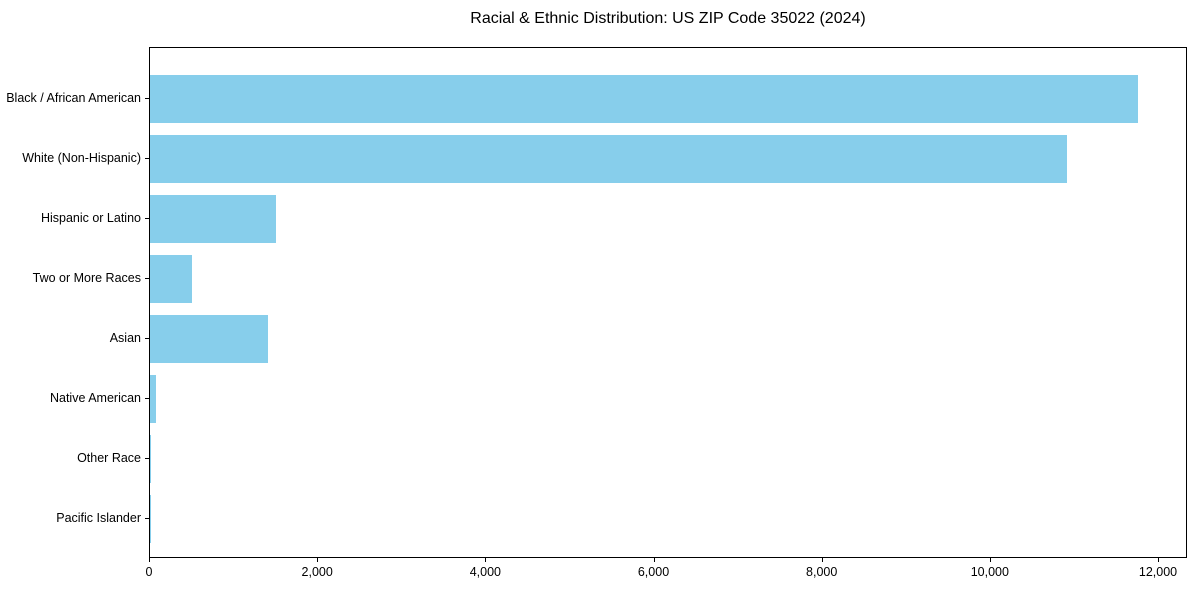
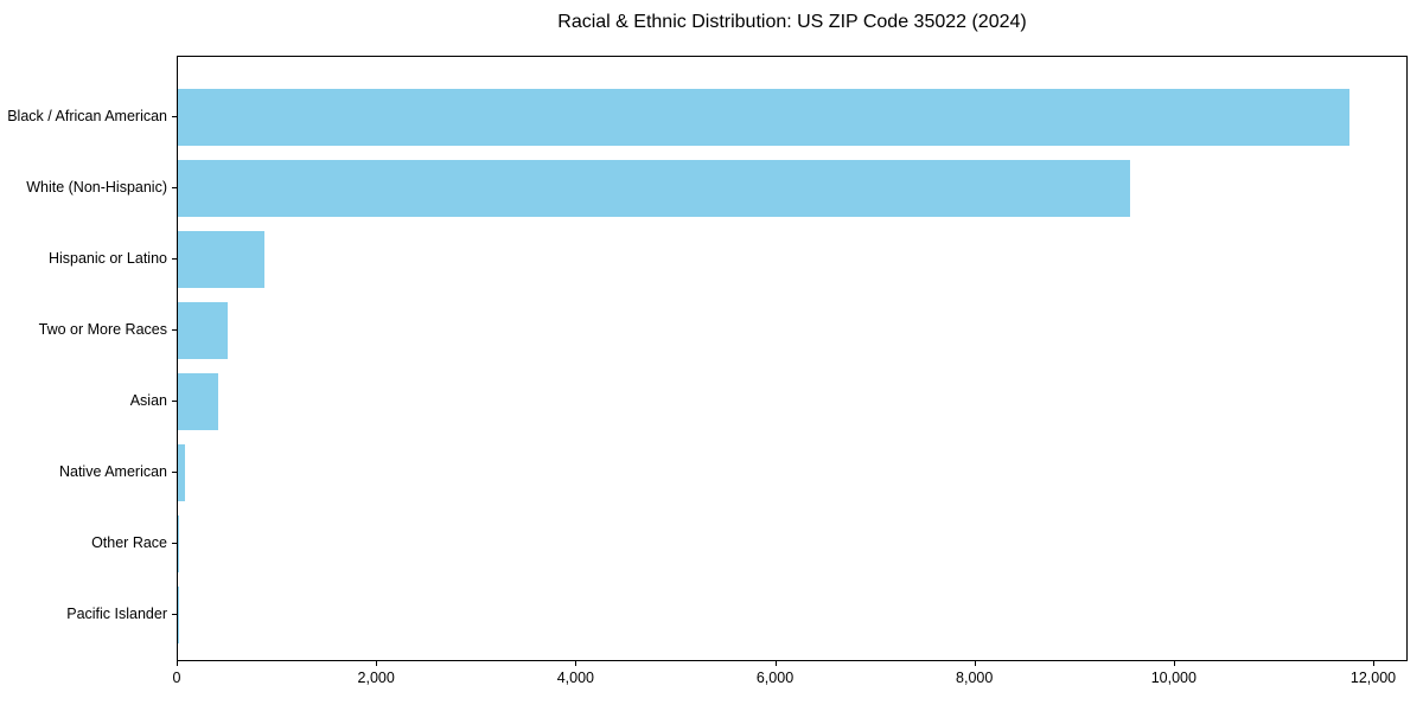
White (Non-Hispanic): 10900 -> 9600
Hispanic or Latino: 1500 -> 900
Asian: 1400 -> 400
